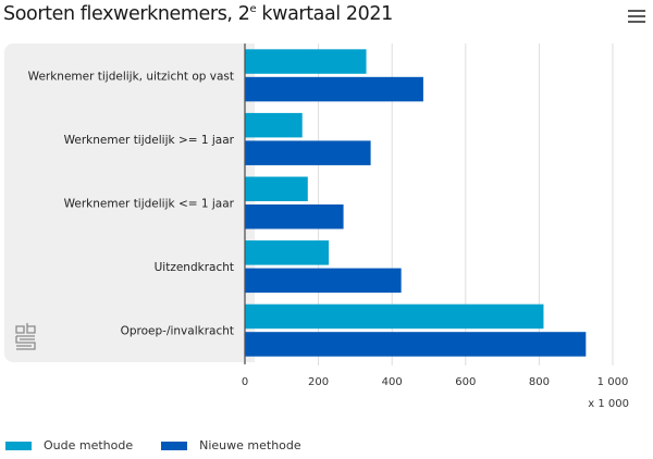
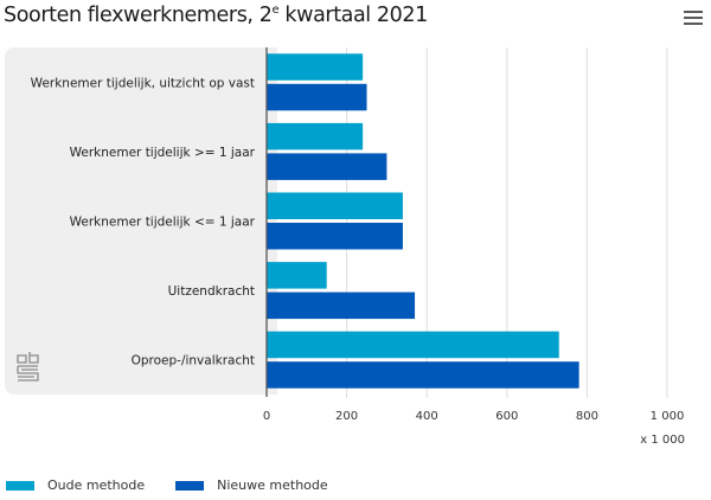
Oude methode/Werknemer tijdelijk, uitzicht op vast: 330 -> 240
Nieuwe methode/Werknemer tijdelijk, uitzicht op vast: 480 -> 250
Oude methode/Werknemer tijdelijk >= 1 jaar: 160 -> 240
Nieuwe methode/Werknemer tijdelijk >= 1 jaar: 340 -> 300
Oude methode/Werknemer tijdelijk <= 1 jaar: 170 -> 340
Nieuwe methode/Werknemer tijdelijk <= 1 jaar: 270 -> 340
Oude methode/Uitzendkracht: 230 -> 150
Nieuwe methode/Uitzendkracht: 420 -> 370
Oude methode/Oproep-/invalkracht: 810 -> 730
Nieuwe methode/Oproep-/invalkracht: 930 -> 780
